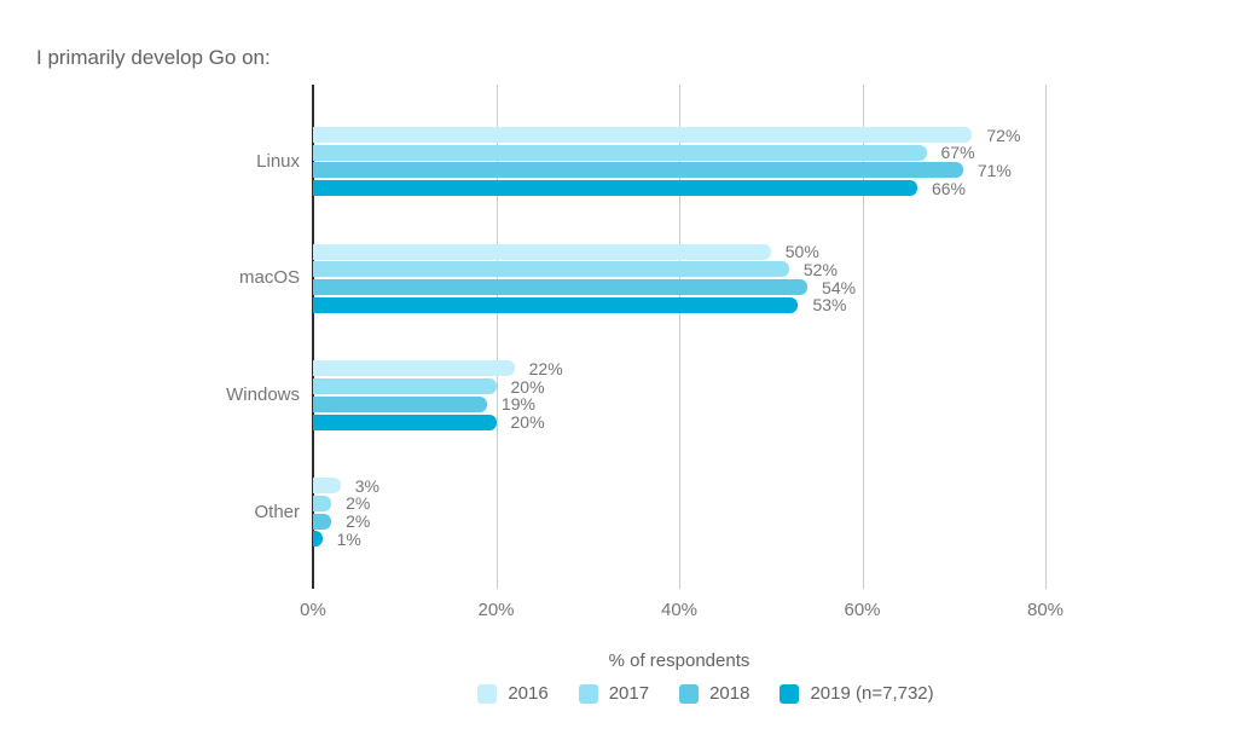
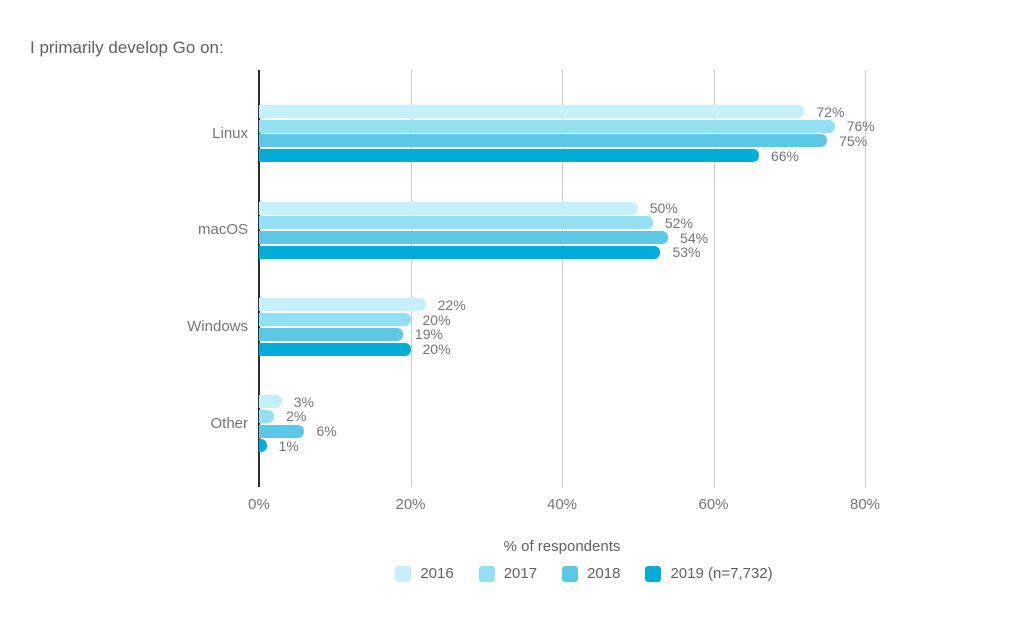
2017/Linux: 67% -> 76%
2018/Linux: 71% -> 75%
2018/Other: 2% -> 6%
